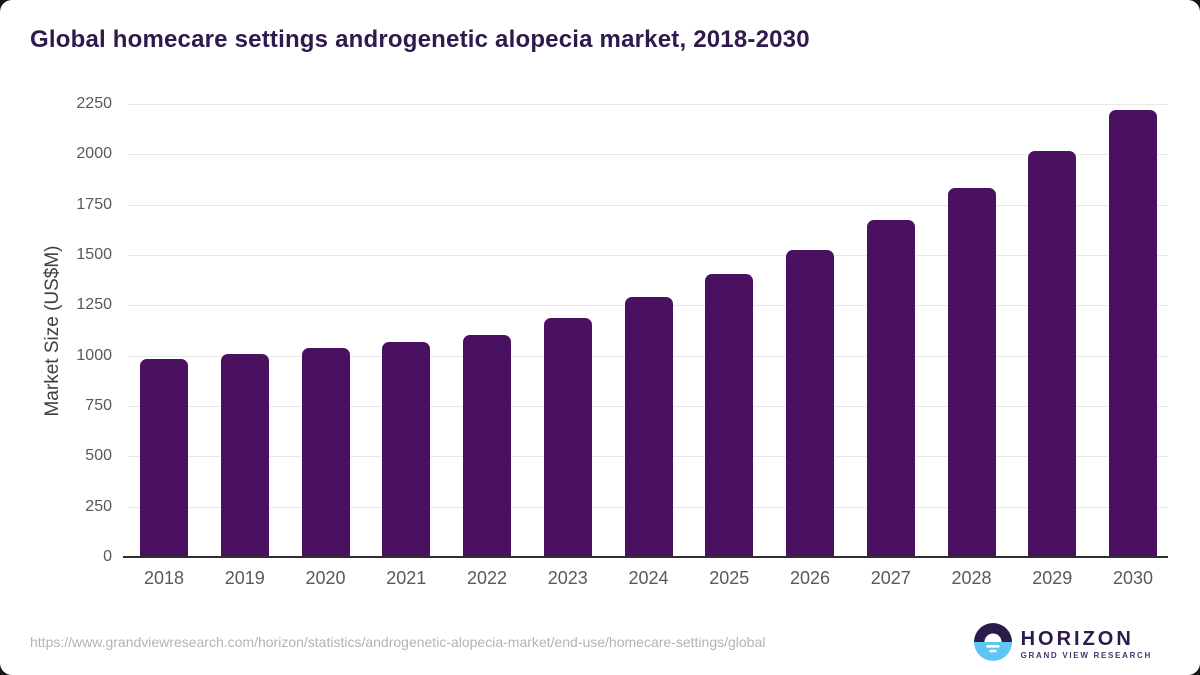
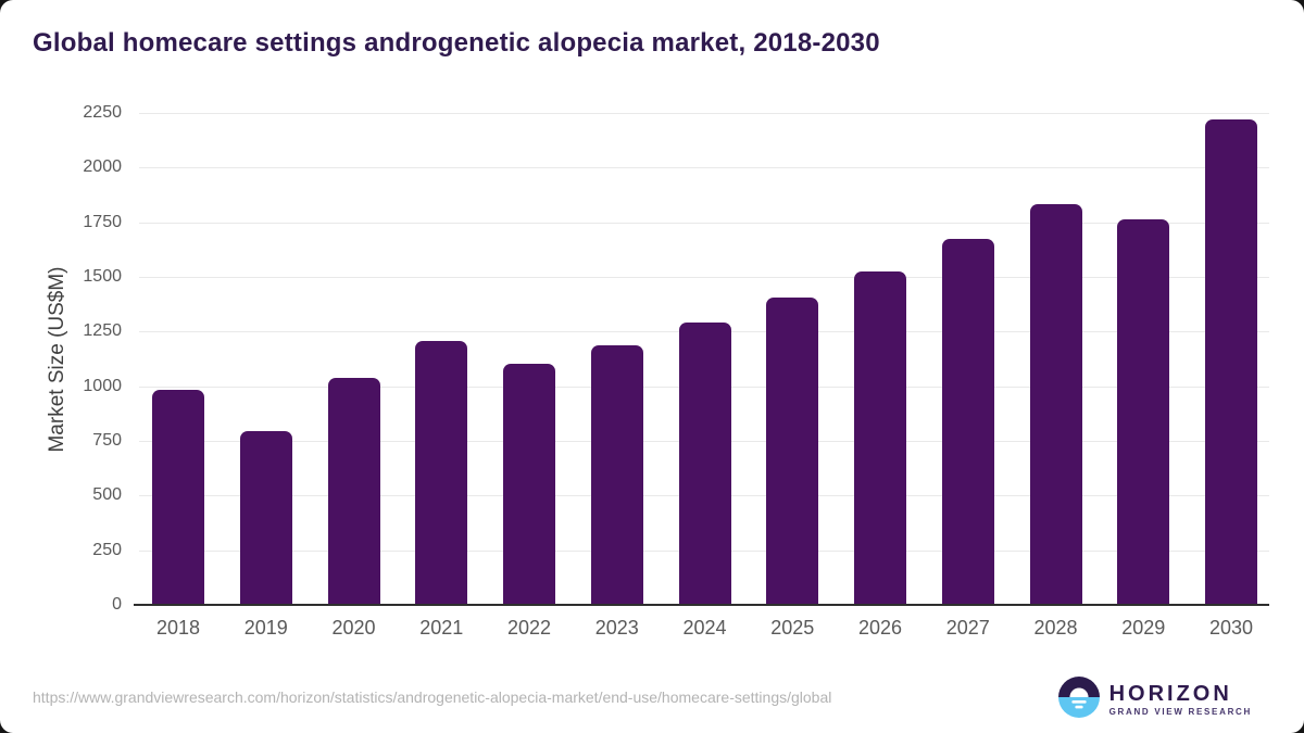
2019: 1000 -> 790
2021: 1060 -> 1200
2029: 2010 -> 1760
